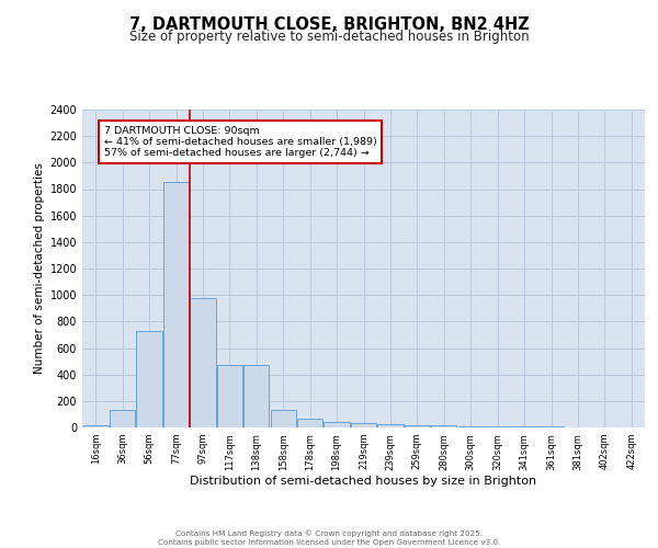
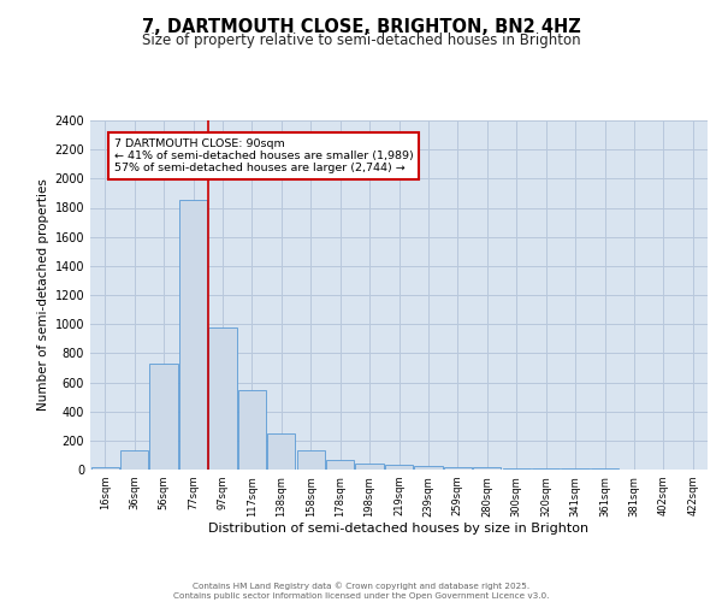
117sqm: 470 -> 550
138sqm: 470 -> 250
